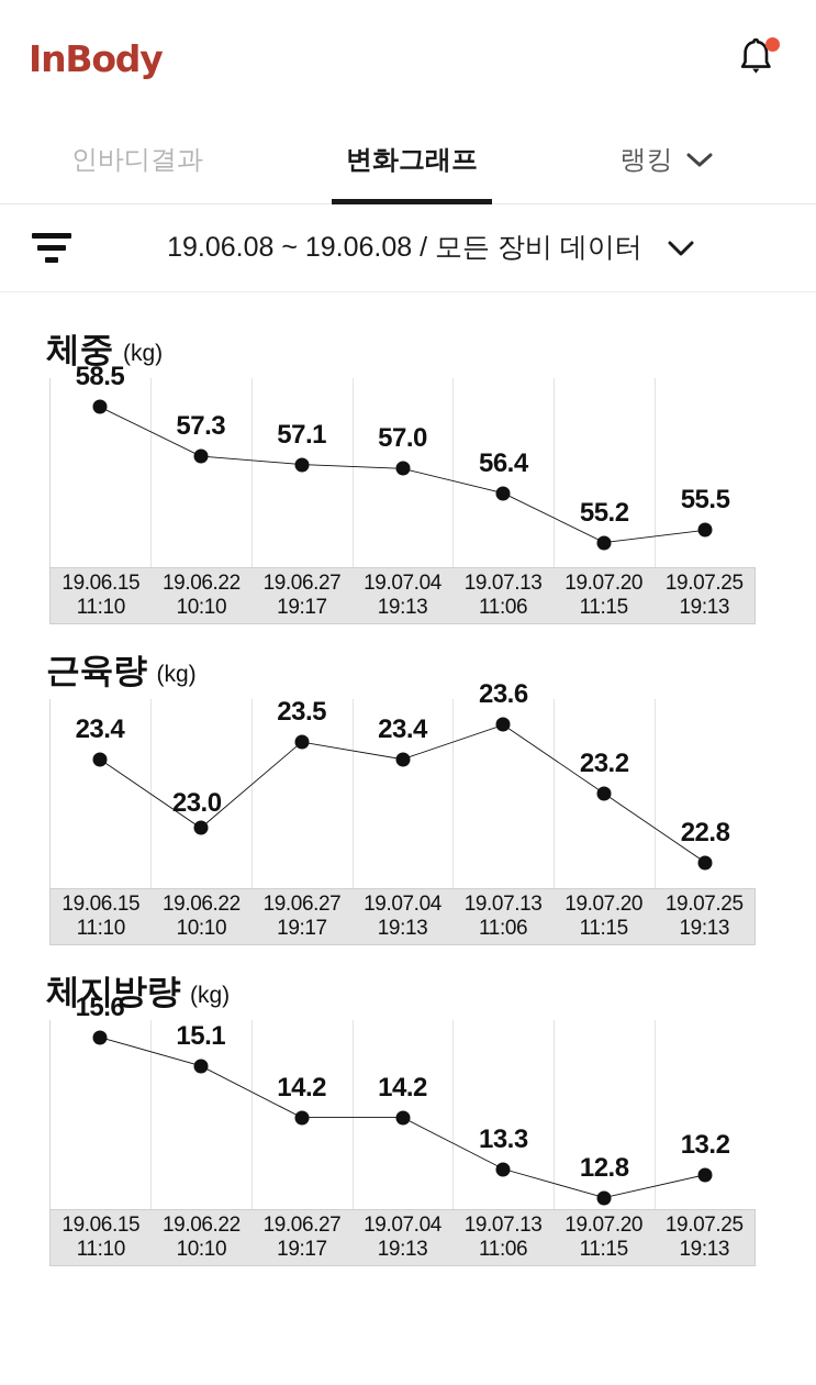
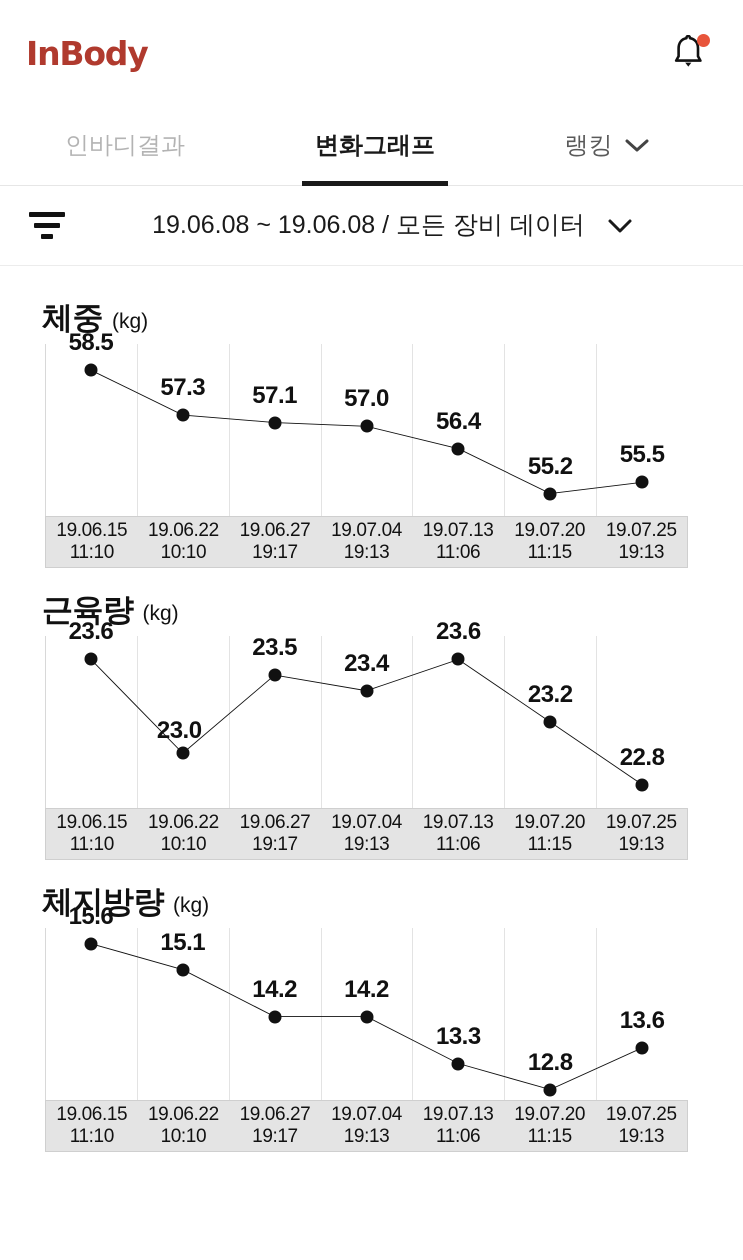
근육량/19.06.15 11:10: 23.4 -> 23.6
체지방량/19.07.25 19:13: 13.2 -> 13.6
